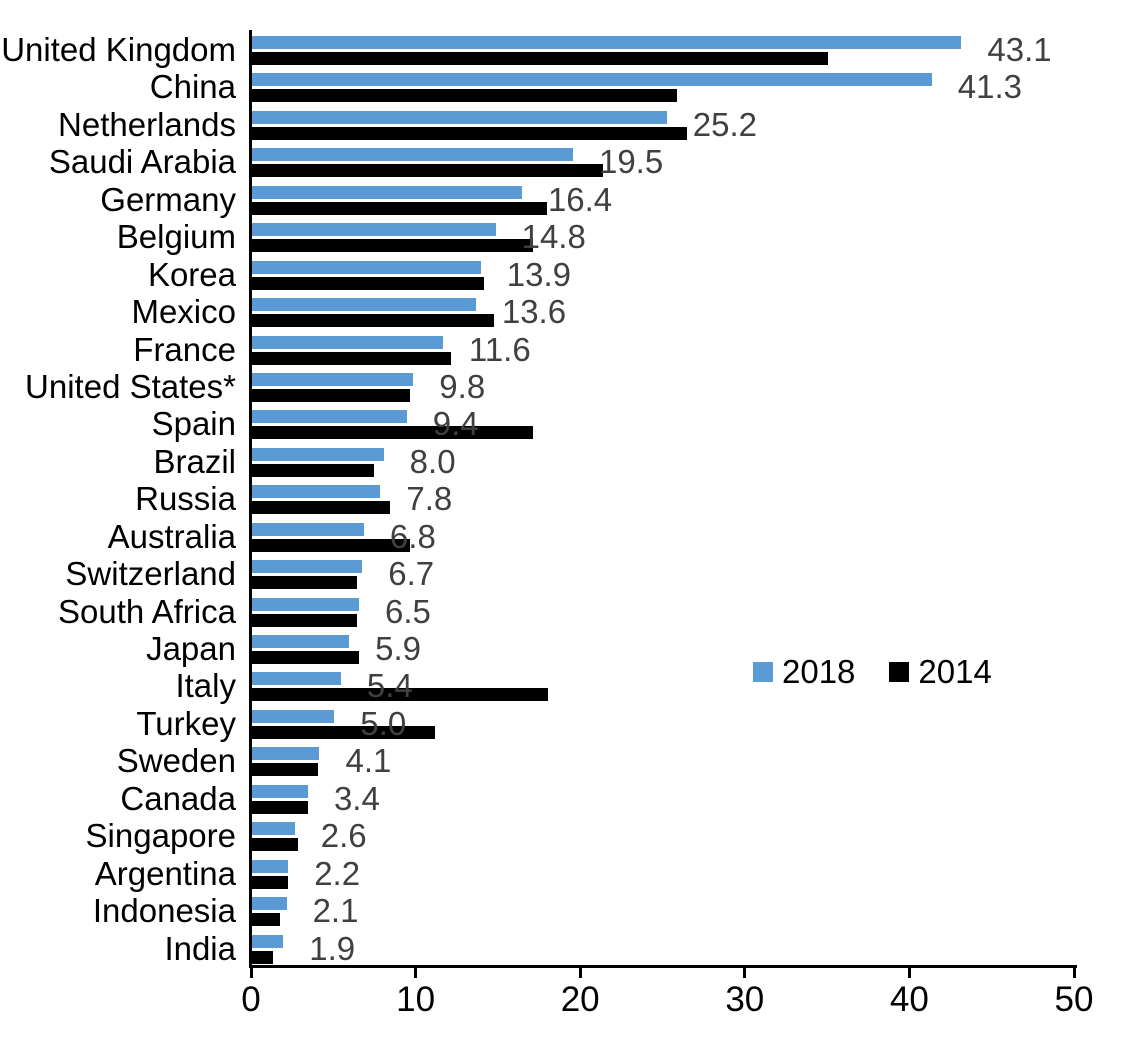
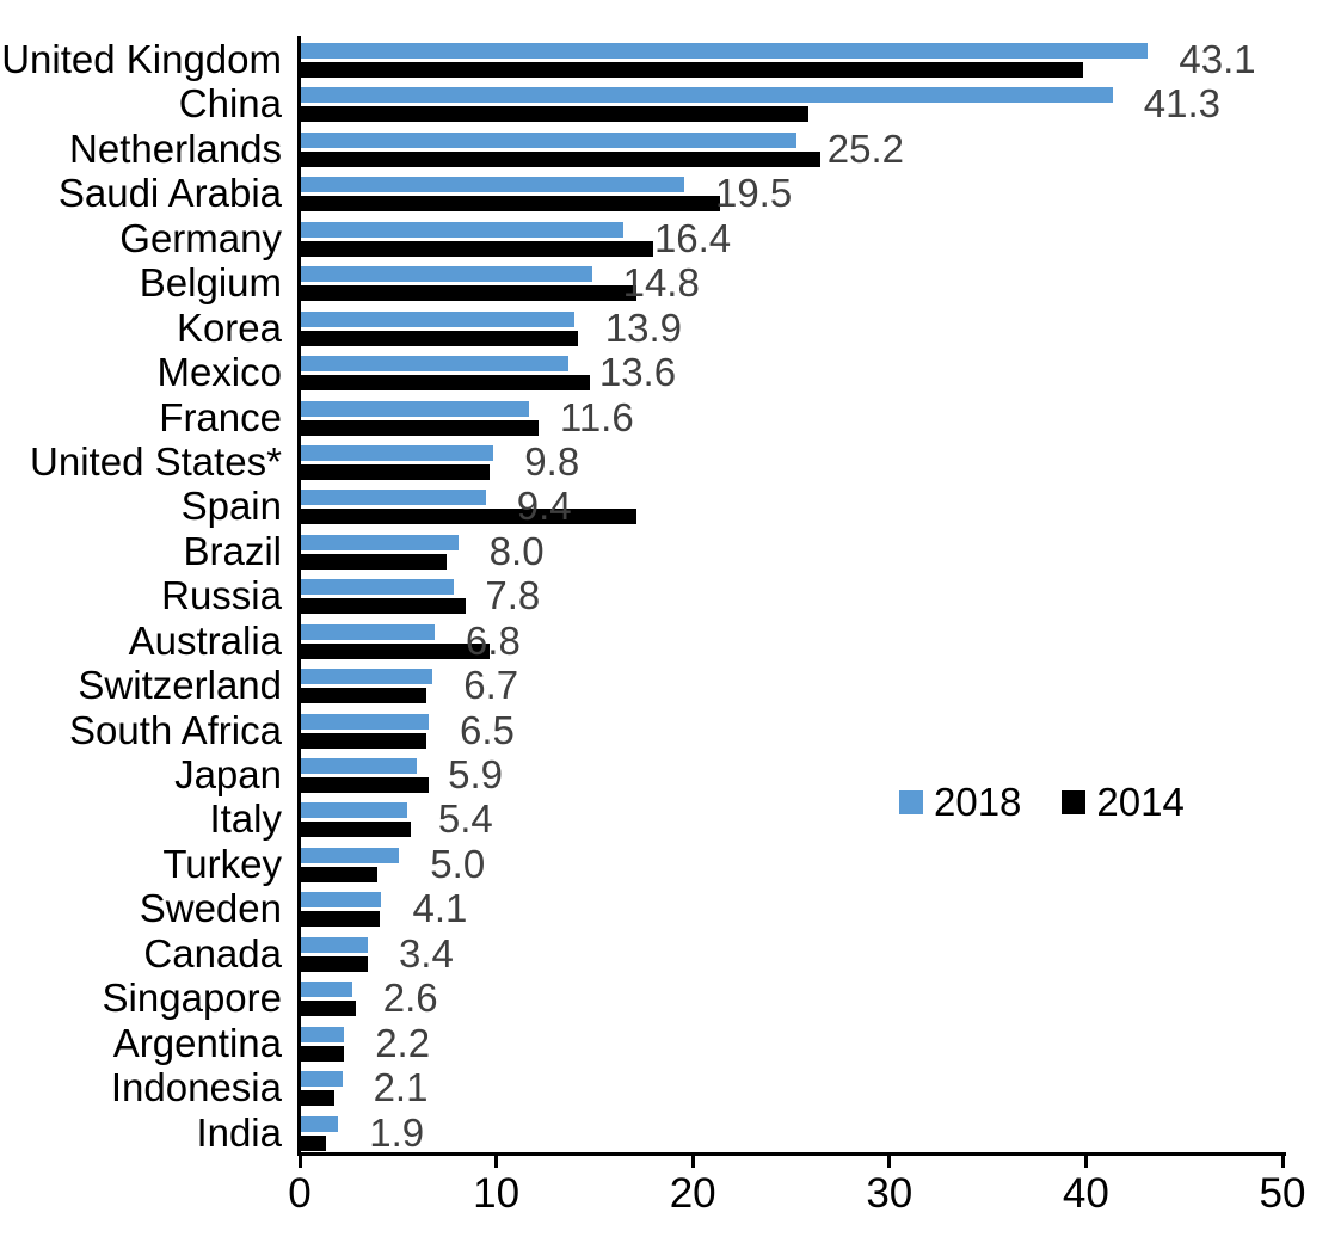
2014/United Kingdom: 35.0 -> 39.8
2014/Italy: 18.0 -> 5.6
2014/Turkey: 11.1 -> 3.9
